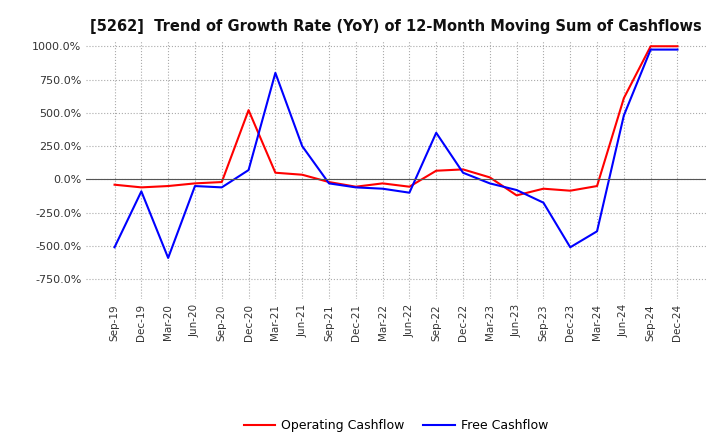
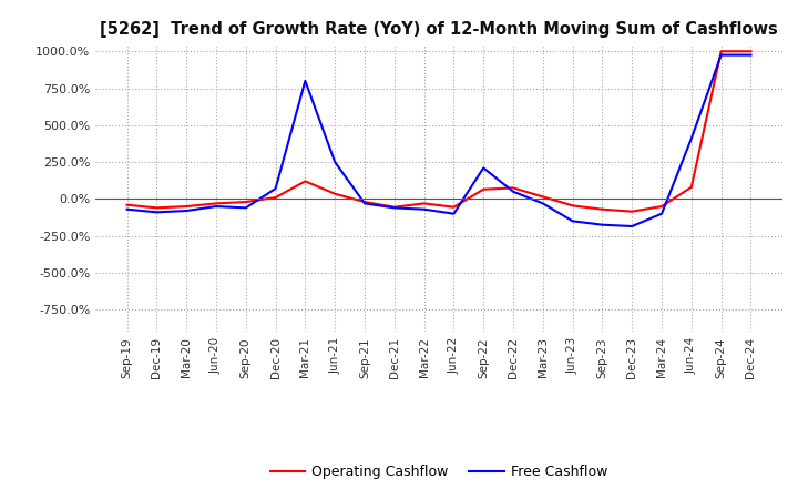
Free Cashflow/Sep-19: -510% -> -70%
Free Cashflow/Mar-20: -590% -> -80%
Operating Cashflow/Dec-20: 520% -> 10%
Operating Cashflow/Mar-21: 50% -> 120%
Free Cashflow/Sep-22: 350% -> 210%
Operating Cashflow/Jun-23: -120% -> -40%
Free Cashflow/Jun-23: -80% -> -150%
Free Cashflow/Dec-23: -510% -> -180%
Free Cashflow/Mar-24: -390% -> -100%
Operating Cashflow/Jun-24: 610% -> 80%
Free Cashflow/Jun-24: 480% -> 410%
